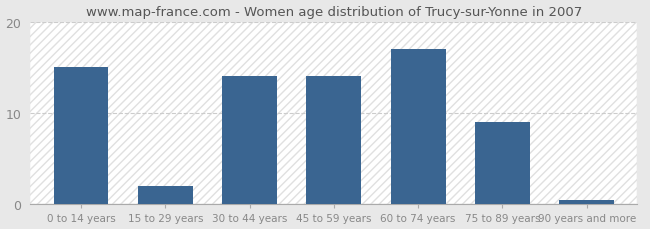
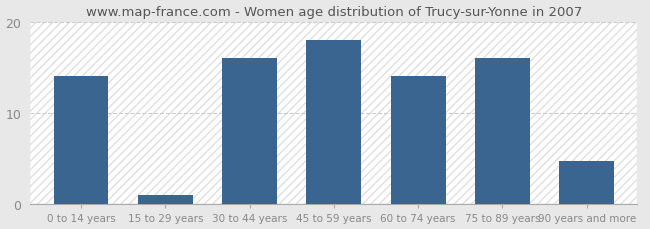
0 to 14 years: 15.0 -> 14.0
15 to 29 years: 2.0 -> 1.0
30 to 44 years: 14.0 -> 16.0
45 to 59 years: 14.0 -> 18.0
60 to 74 years: 17.0 -> 14.0
75 to 89 years: 9.0 -> 16.0
90 years and more: 0.5 -> 4.8
